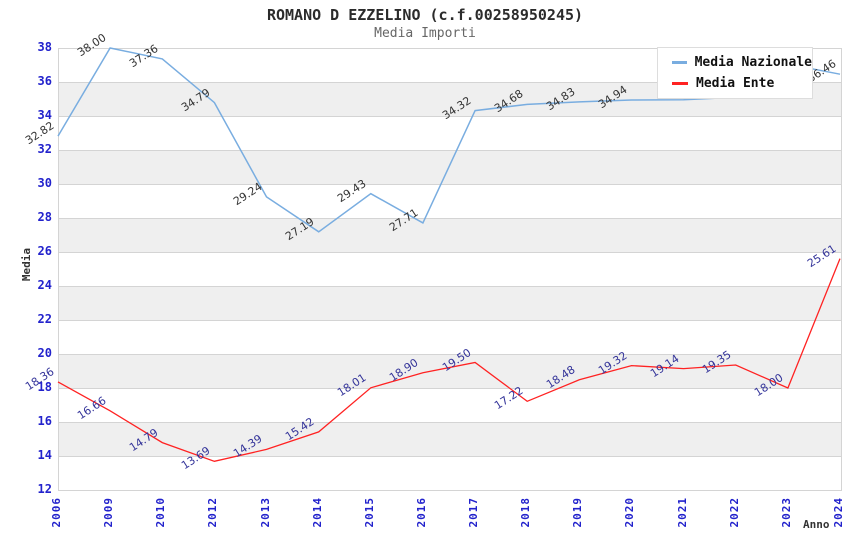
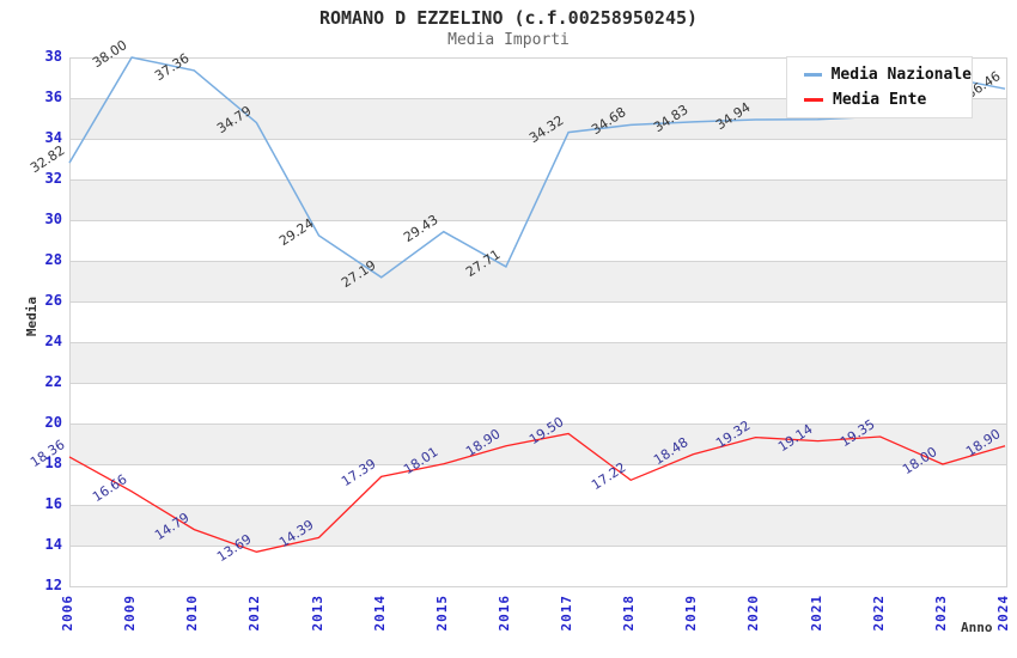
Media Ente/2014: 15.42 -> 17.39
Media Ente/2024: 25.61 -> 18.90
